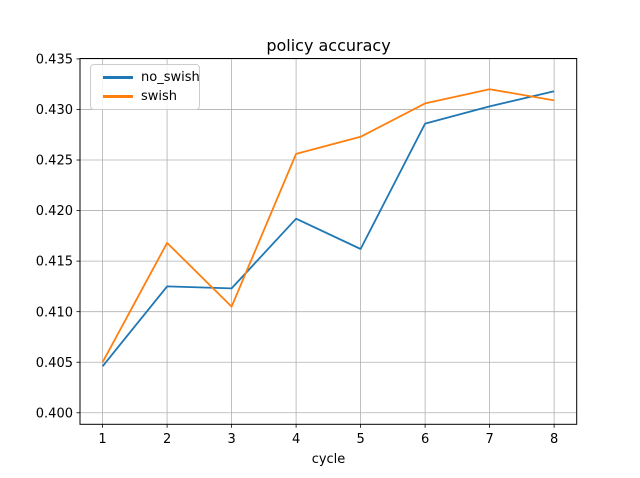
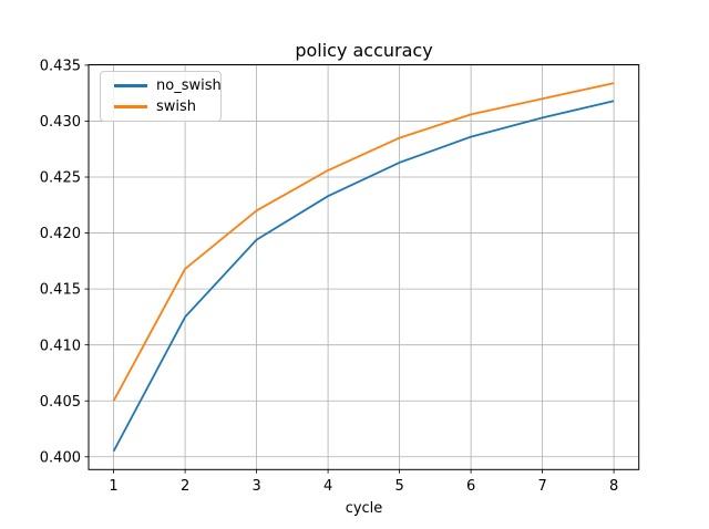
no_swish/1: 0.4046 -> 0.4005
no_swish/3: 0.4123 -> 0.4194
swish/3: 0.4105 -> 0.4220
no_swish/4: 0.4192 -> 0.4233
no_swish/5: 0.4162 -> 0.4263
swish/5: 0.4273 -> 0.4285
swish/8: 0.4309 -> 0.4334
